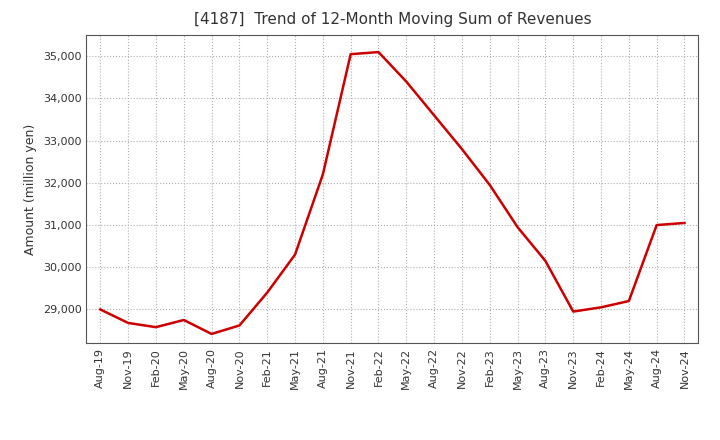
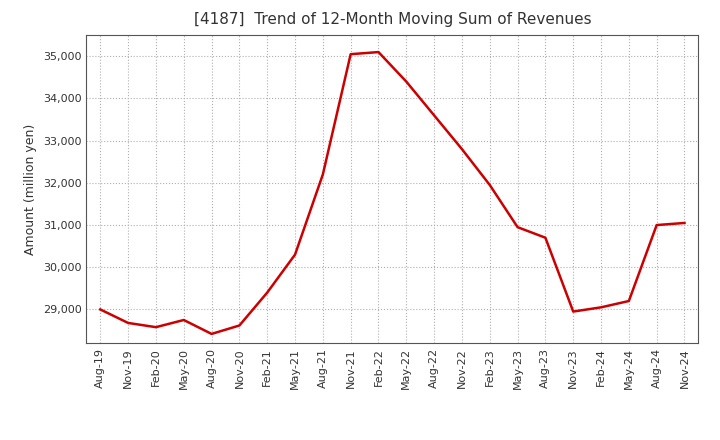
Aug-23: 30,150 -> 30,700
